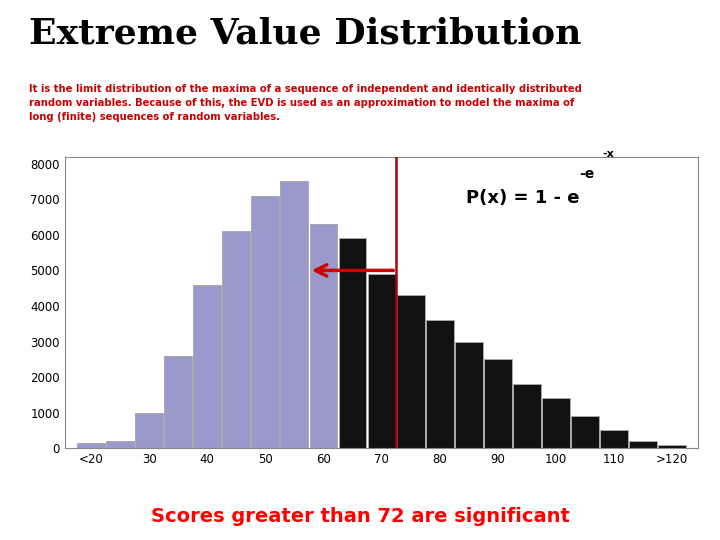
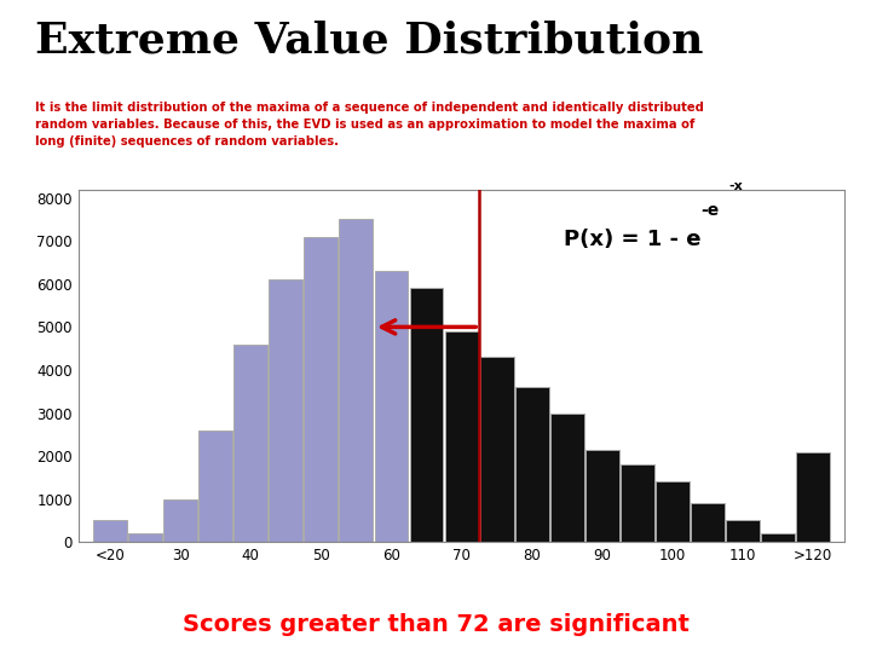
<20: 150 -> 500
90: 2500 -> 2150
>120: 80 -> 2100
